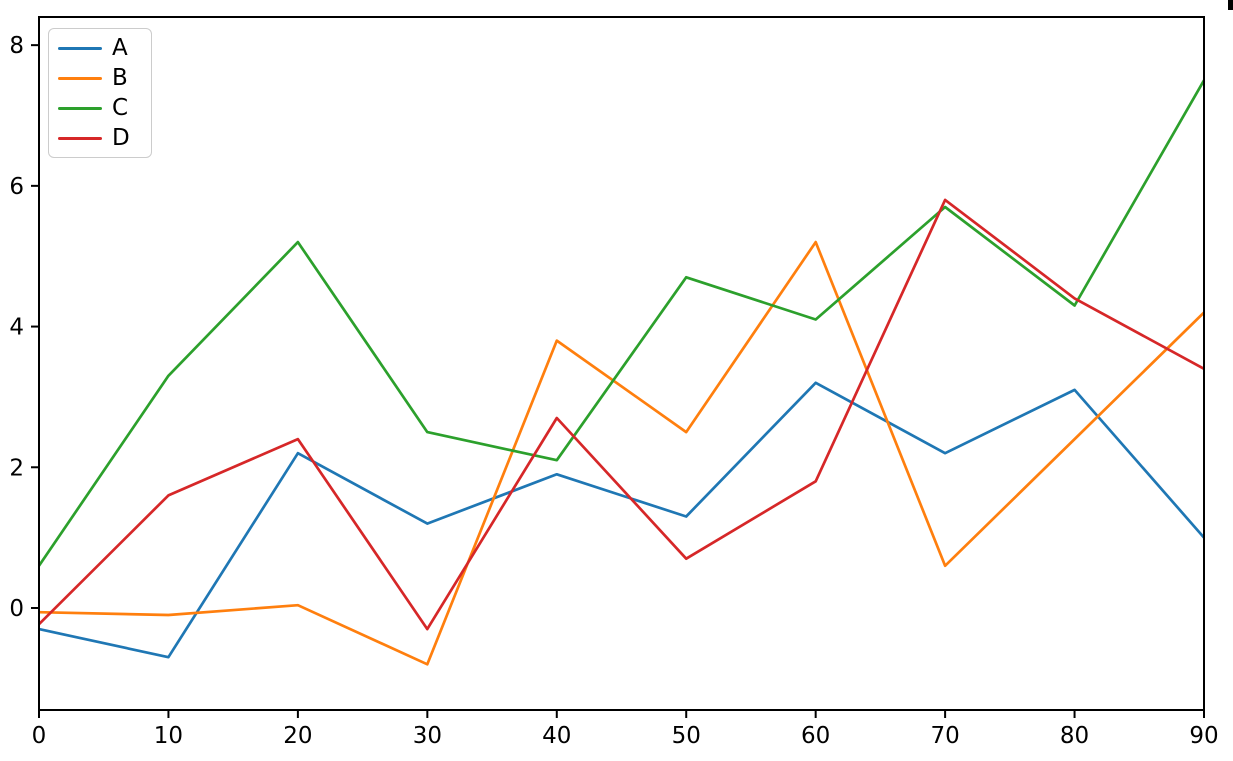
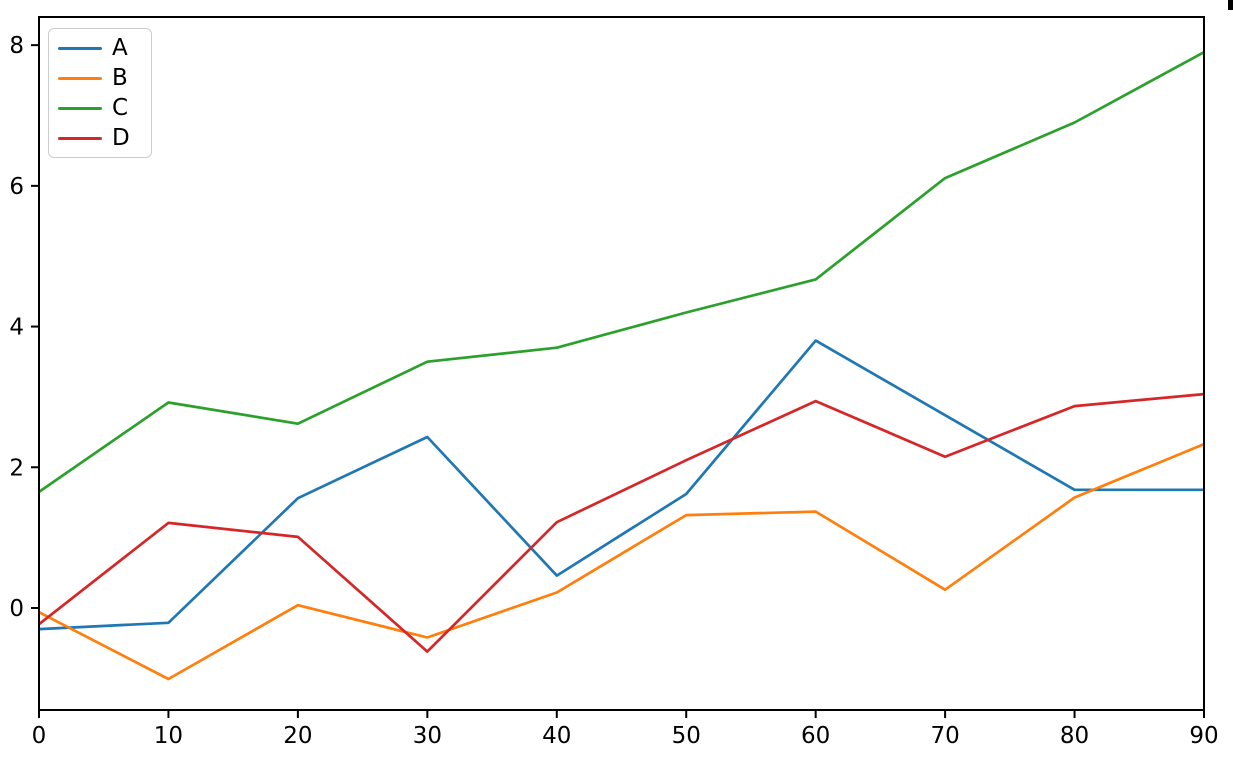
C/0: 0.6 -> 1.6
A/10: -0.7 -> -0.2
B/10: -0.1 -> -1.0
C/10: 3.3 -> 2.9
D/10: 1.6 -> 1.2
A/20: 2.2 -> 1.6
C/20: 5.2 -> 2.6
D/20: 2.4 -> 1.0
A/30: 1.2 -> 2.4
B/30: -0.8 -> -0.4
C/30: 2.5 -> 3.5
D/30: -0.3 -> -0.6
A/40: 1.9 -> 0.5
B/40: 3.8 -> 0.2
C/40: 2.1 -> 3.7
D/40: 2.7 -> 1.2
A/50: 1.3 -> 1.6
B/50: 2.5 -> 1.3
C/50: 4.7 -> 4.2
D/50: 0.7 -> 2.1
A/60: 3.2 -> 3.8
B/60: 5.2 -> 1.4
C/60: 4.1 -> 4.7
D/60: 1.8 -> 2.9
A/70: 2.2 -> 2.7
B/70: 0.6 -> 0.3
C/70: 5.7 -> 6.1
D/70: 5.8 -> 2.1
A/80: 3.1 -> 1.7
B/80: 2.4 -> 1.6
C/80: 4.3 -> 6.9
D/80: 4.4 -> 2.9
A/90: 1.0 -> 1.7
B/90: 4.2 -> 2.3
C/90: 7.5 -> 7.9
D/90: 3.4 -> 3.0
